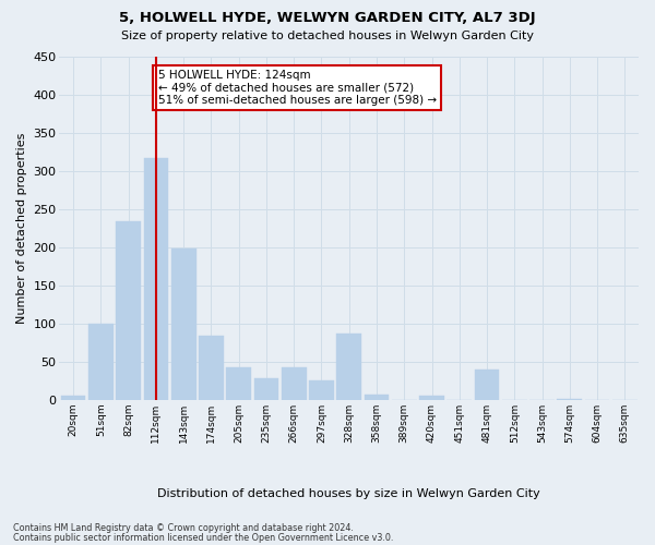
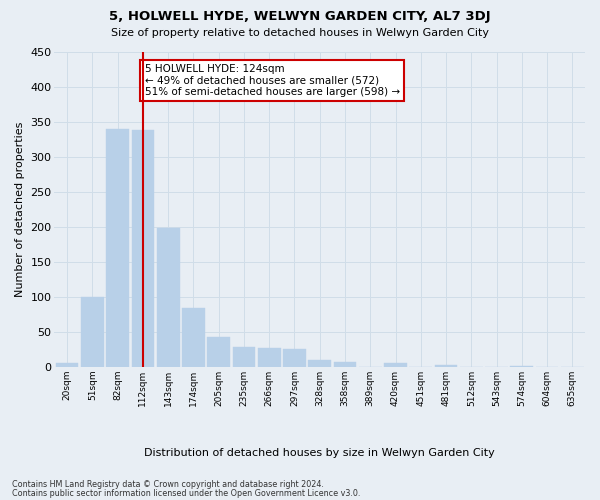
82sqm: 234 -> 340
112sqm: 316 -> 338
266sqm: 42 -> 27
328sqm: 86 -> 10
481sqm: 40 -> 2
